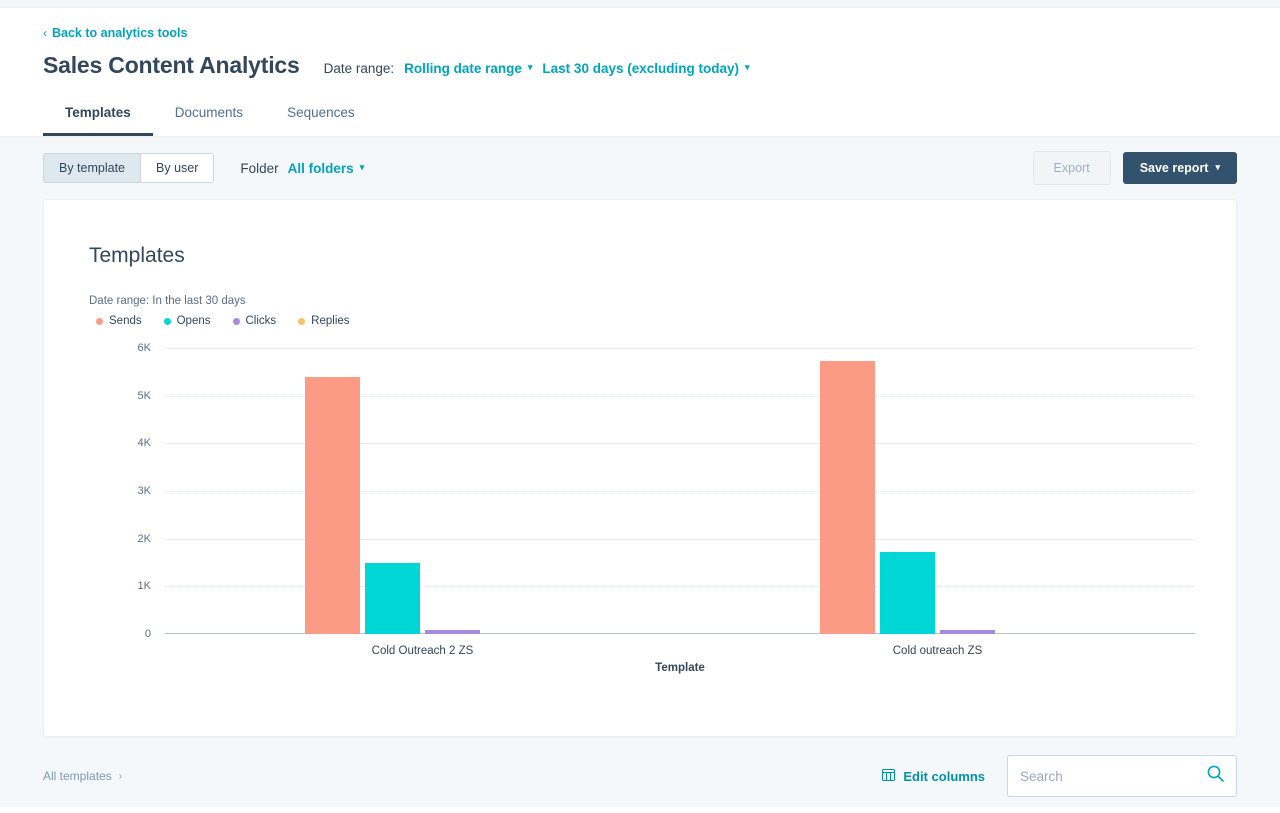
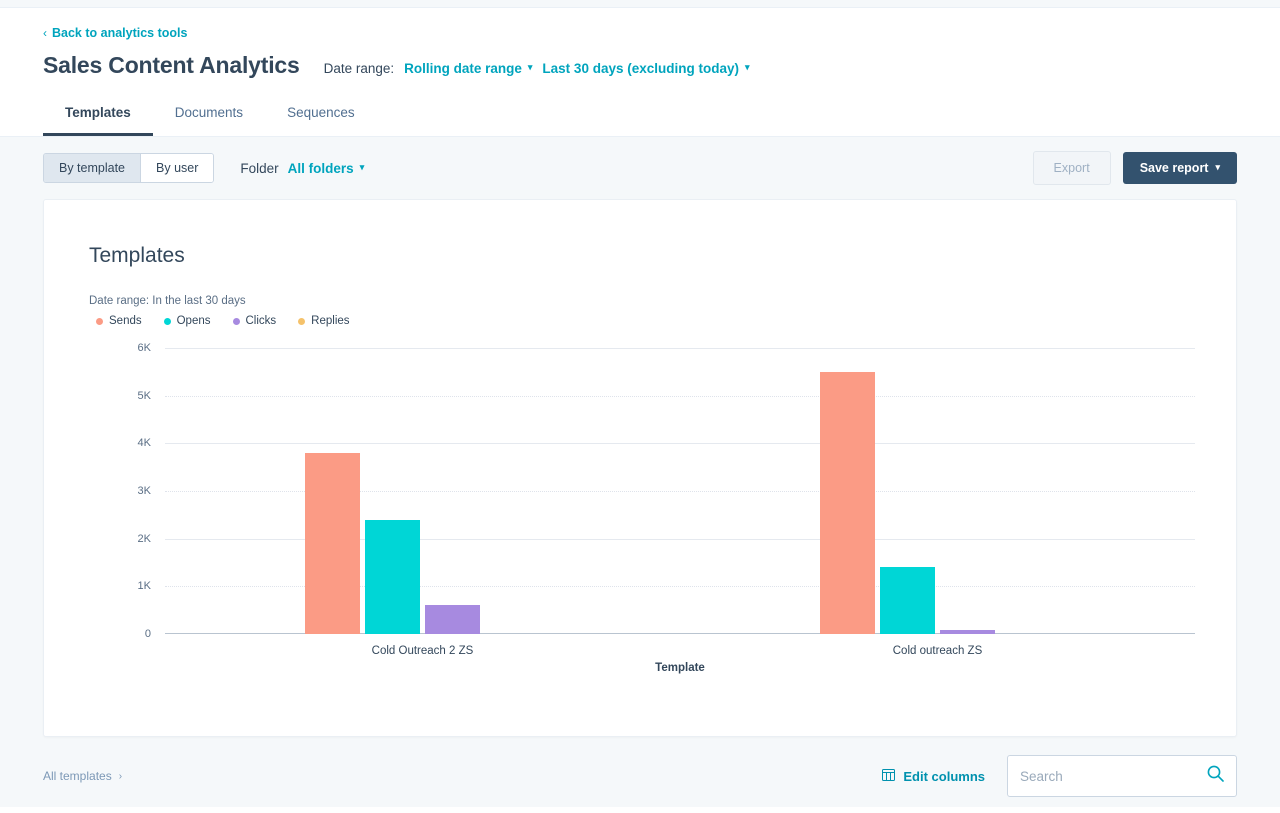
Sends/Cold Outreach 2 ZS: 5.4K -> 3.8K
Opens/Cold Outreach 2 ZS: 1.5K -> 2.4K
Clicks/Cold Outreach 2 ZS: 0.1K -> 0.6K
Sends/Cold outreach ZS: 5.7K -> 5.5K
Opens/Cold outreach ZS: 1.7K -> 1.4K
